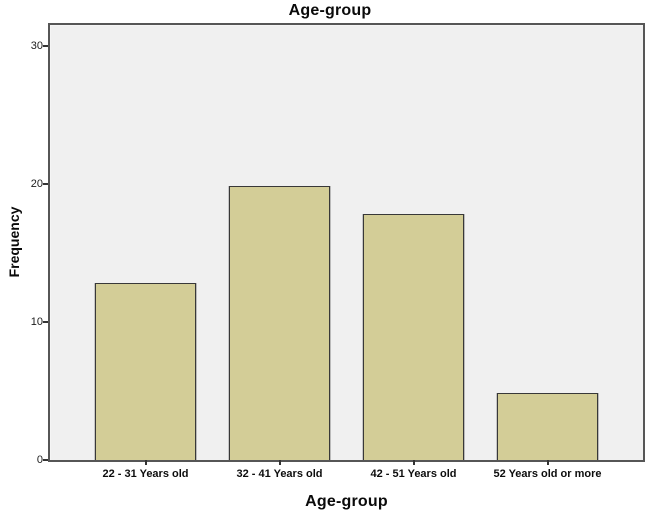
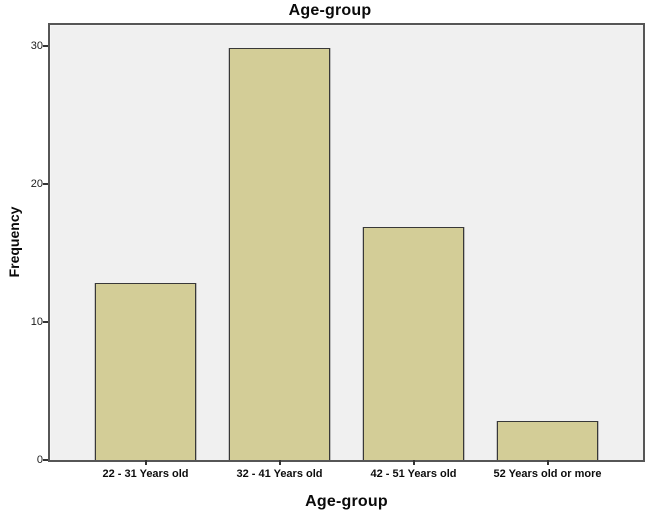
32 - 41 Years old: 20 -> 30
42 - 51 Years old: 18 -> 17
52 Years old or more: 5 -> 3
